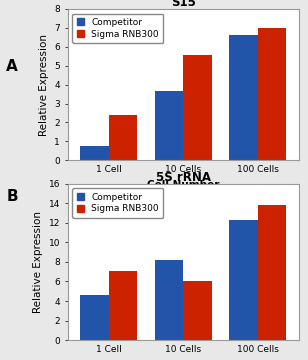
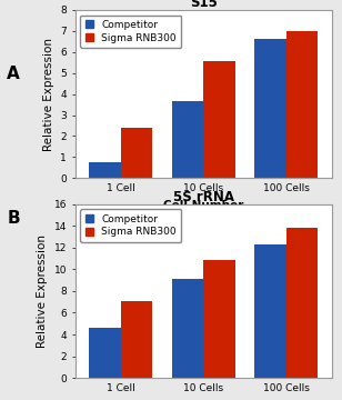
Competitor/10 Cells: 8.2 -> 9.1
Sigma RNB300/10 Cells: 6.0 -> 10.8
